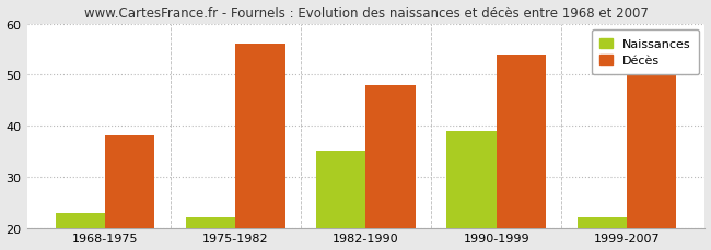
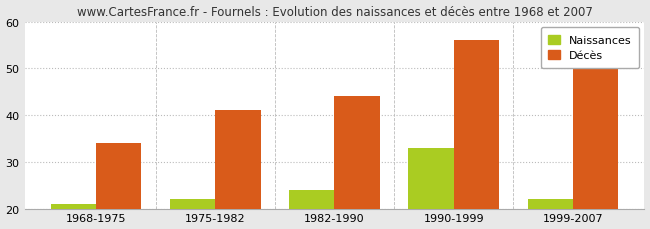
Naissances/1968-1975: 23 -> 21
Décès/1968-1975: 38 -> 34
Décès/1975-1982: 56 -> 41
Naissances/1982-1990: 35 -> 24
Décès/1982-1990: 48 -> 44
Naissances/1990-1999: 39 -> 33
Décès/1990-1999: 54 -> 56
